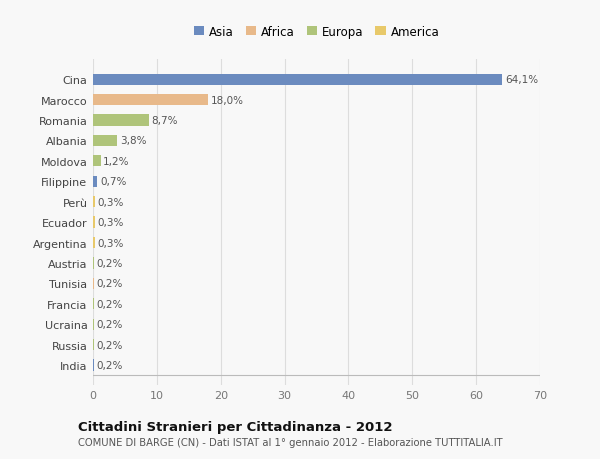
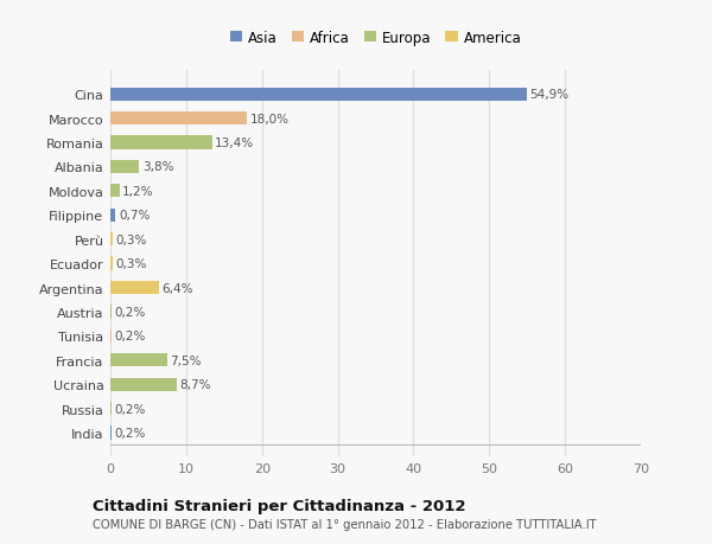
Cina: 64,1% -> 54,9%
Romania: 8,7% -> 13,4%
Argentina: 0,3% -> 6,4%
Francia: 0,2% -> 7,5%
Ucraina: 0,2% -> 8,7%
